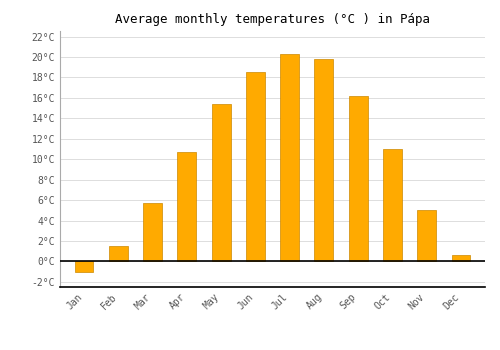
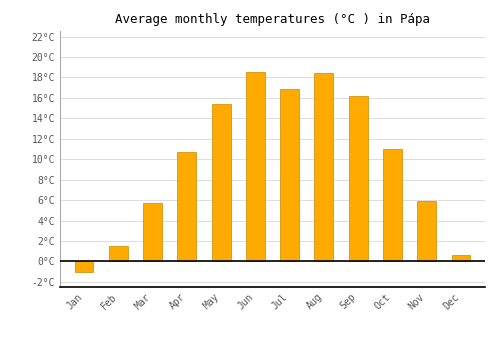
Jul: 20.3°C -> 16.9°C
Aug: 19.8°C -> 18.4°C
Nov: 5.0°C -> 5.9°C
